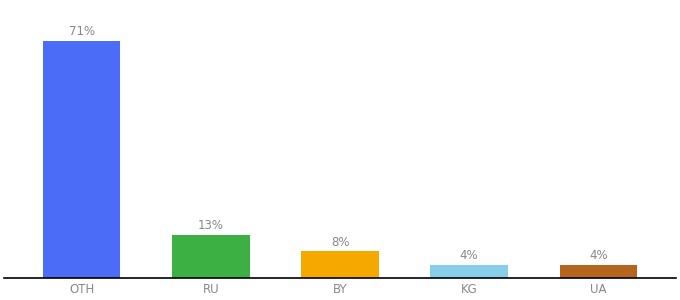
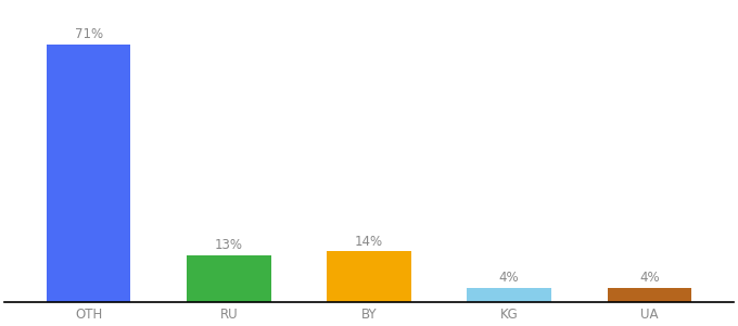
BY: 8% -> 14%
